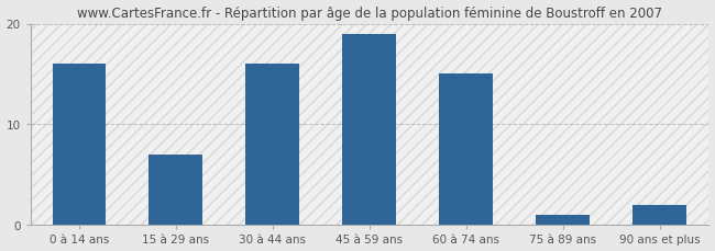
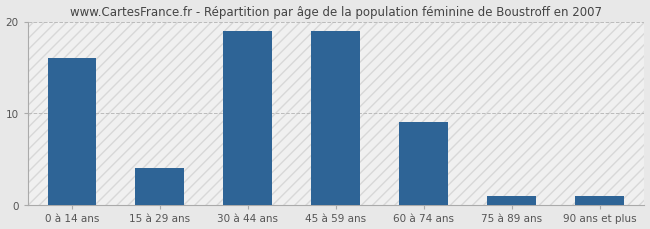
15 à 29 ans: 7 -> 4
30 à 44 ans: 16 -> 19
60 à 74 ans: 15 -> 9
90 ans et plus: 2 -> 1
